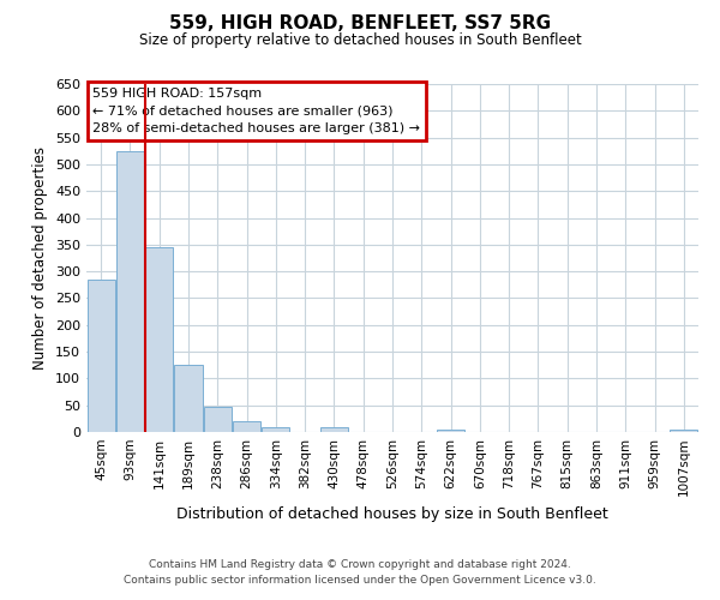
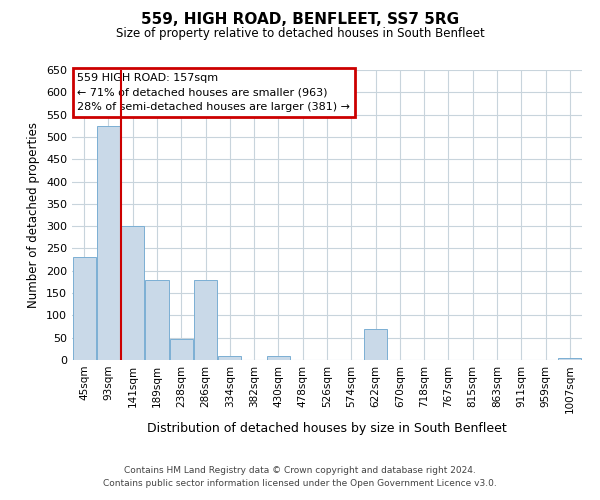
45sqm: 285 -> 230
141sqm: 345 -> 300
189sqm: 125 -> 180
286sqm: 20 -> 180
622sqm: 5 -> 70
